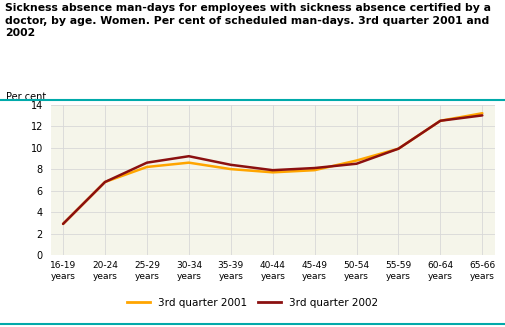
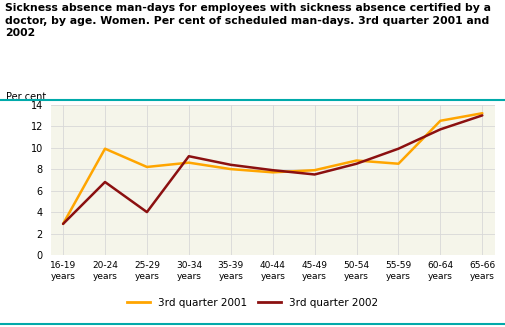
3rd quarter 2001/20-24 years: 6.8 -> 9.9
3rd quarter 2002/25-29 years: 8.6 -> 4.0
3rd quarter 2002/45-49 years: 8.1 -> 7.5
3rd quarter 2001/55-59 years: 9.9 -> 8.5
3rd quarter 2002/60-64 years: 12.5 -> 11.7
